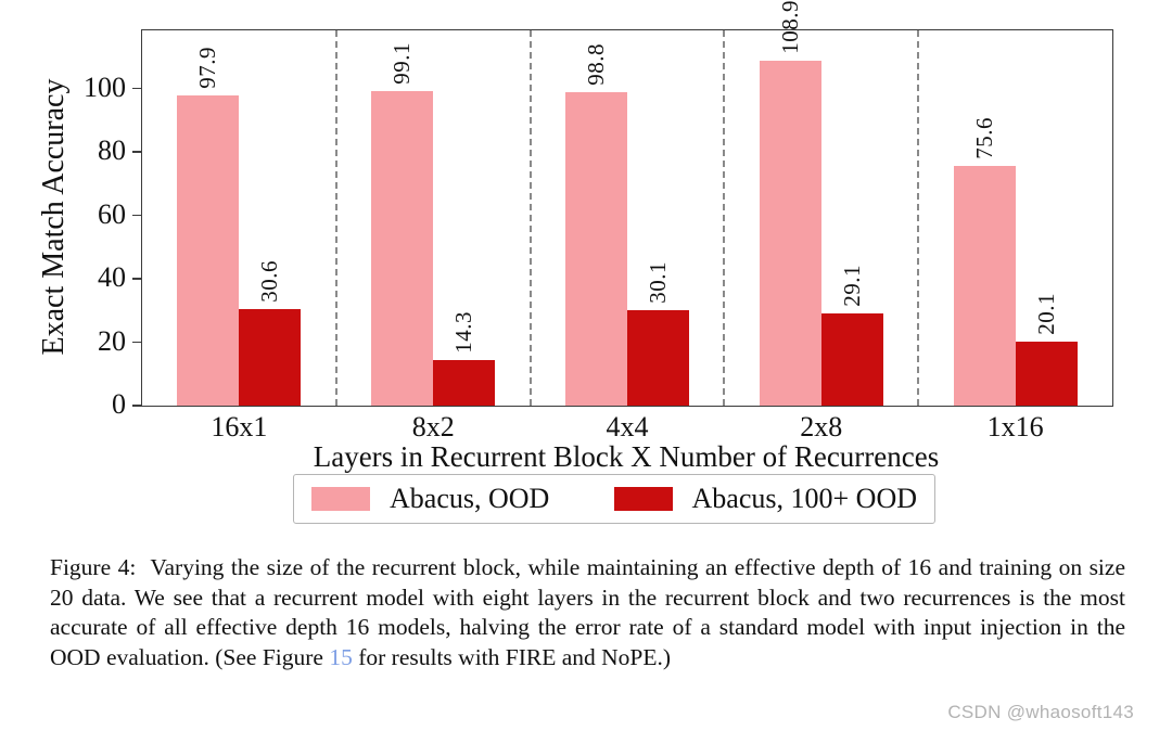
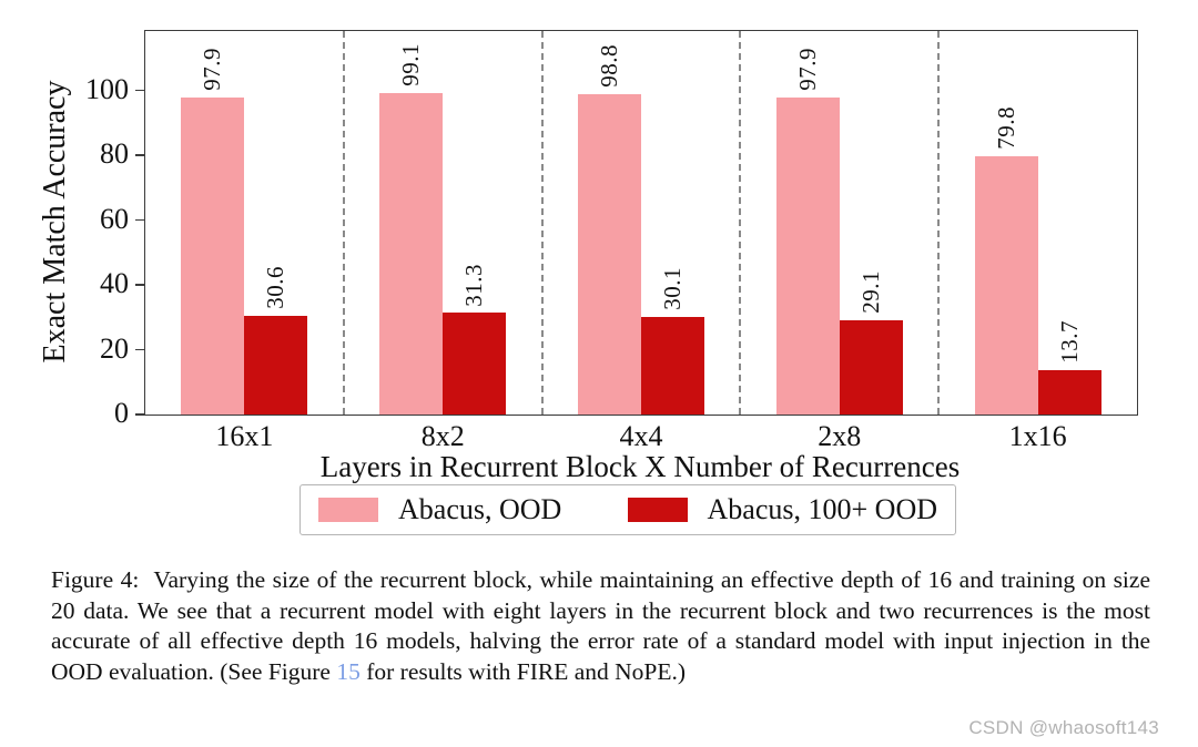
Abacus, 100+ OOD/8x2: 14.3 -> 31.3
Abacus, OOD/2x8: 108.9 -> 97.9
Abacus, OOD/1x16: 75.6 -> 79.8
Abacus, 100+ OOD/1x16: 20.1 -> 13.7
